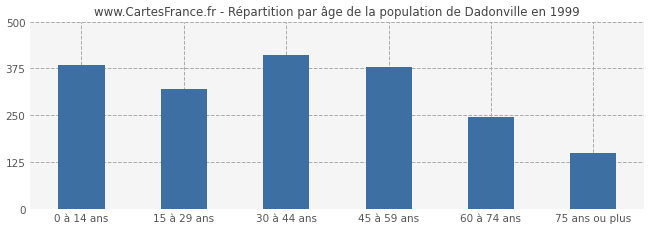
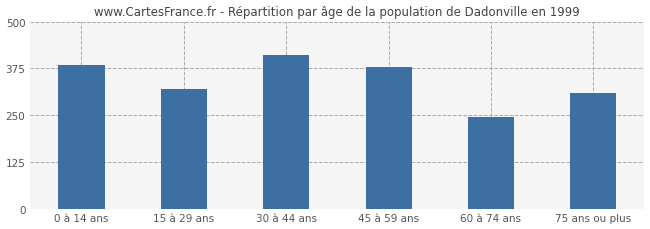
75 ans ou plus: 148 -> 310
